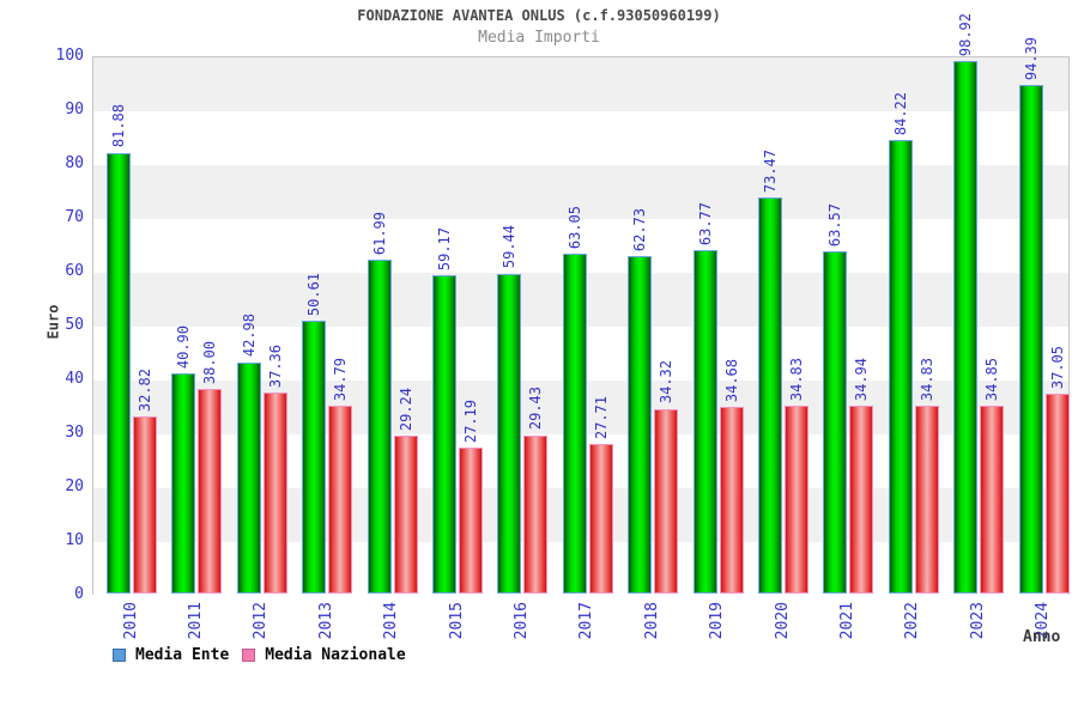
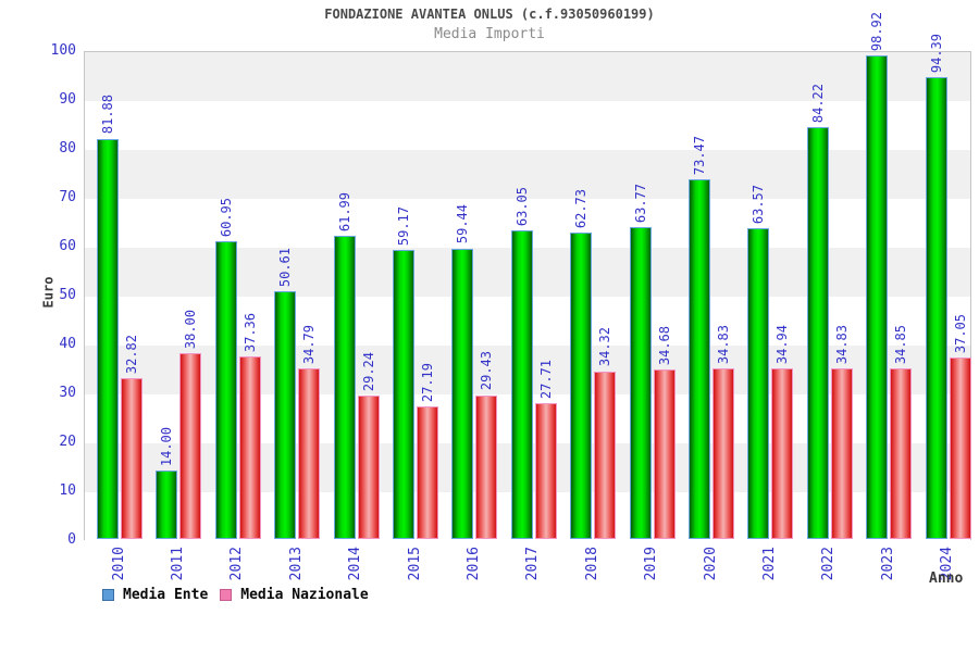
Media Ente/2011: 40.90 -> 14.00
Media Ente/2012: 42.98 -> 60.95
